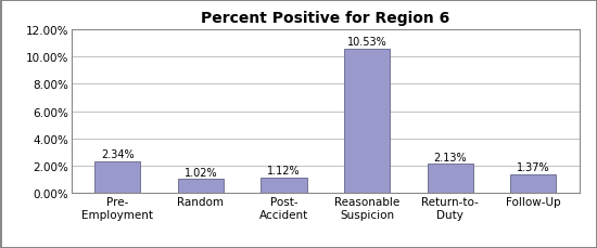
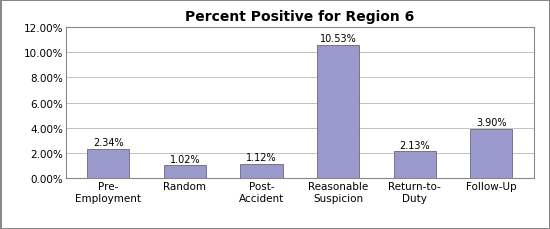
Follow-Up: 1.37% -> 3.90%
